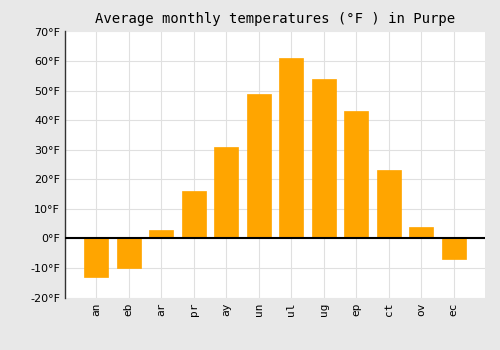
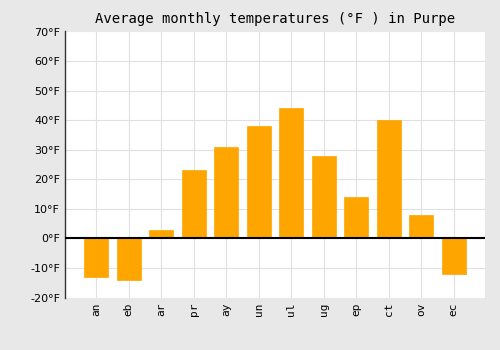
eb: -10°F -> -14°F
pr: 16°F -> 23°F
un: 49°F -> 38°F
ul: 61°F -> 44°F
ug: 54°F -> 28°F
ep: 43°F -> 14°F
ct: 23°F -> 40°F
ov: 4°F -> 8°F
ec: -7°F -> -12°F
